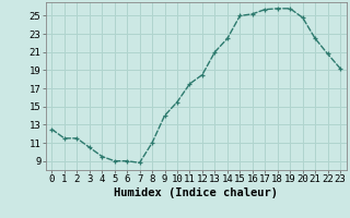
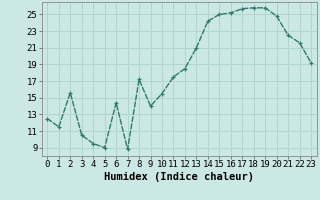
2: 11.5 -> 15.6
6: 9.0 -> 14.4
8: 11.0 -> 17.2
14: 22.5 -> 24.2
22: 20.8 -> 21.6
